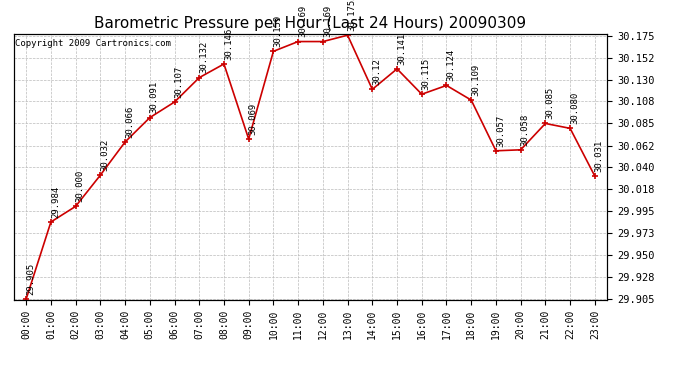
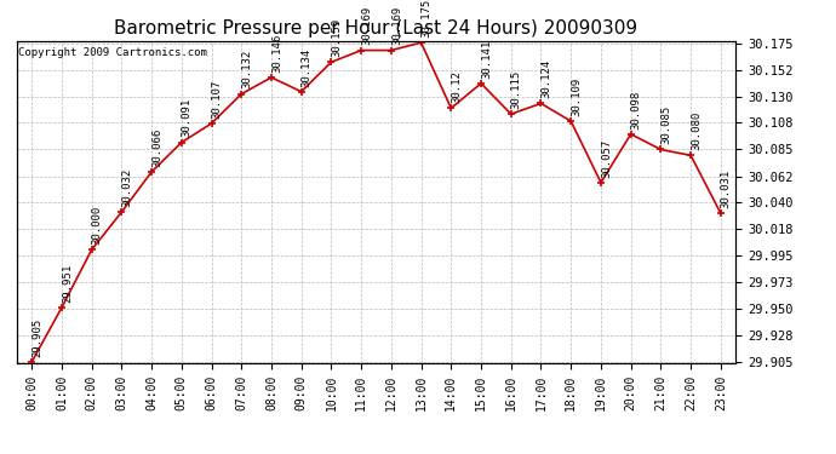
01:00: 29.984 -> 29.951
09:00: 30.069 -> 30.134
20:00: 30.058 -> 30.098
